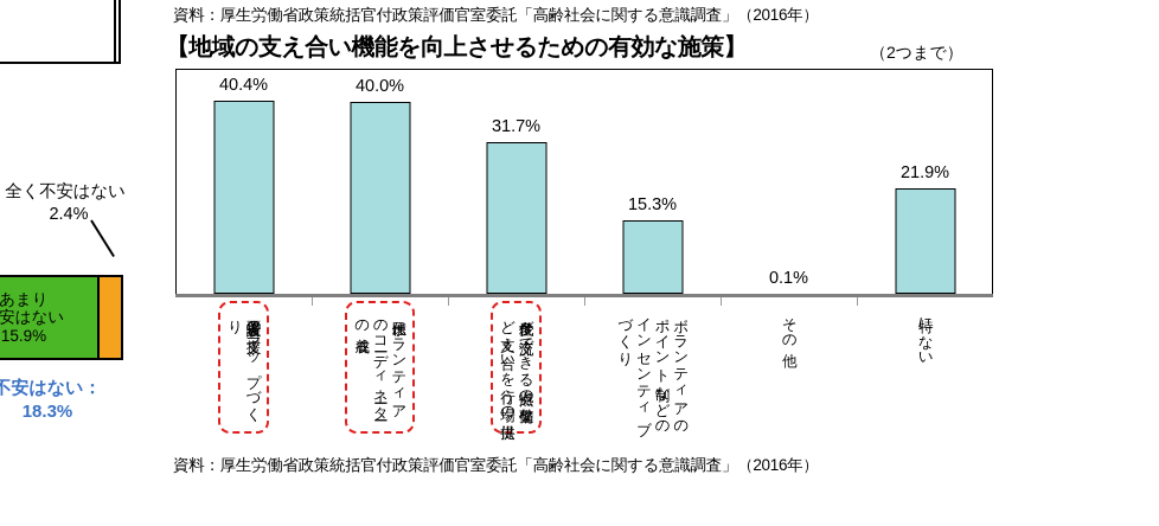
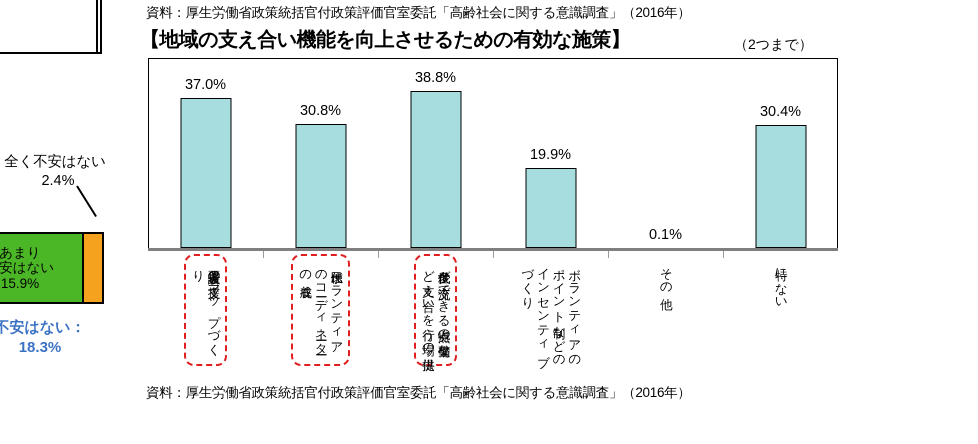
要援護者の支援マップづくり: 40.4% -> 37.0%
住民ボランティアのコーディネーターの養成: 40.0% -> 30.8%
多世代が交流できる拠点の整備など支え合いを行う場の提供: 31.7% -> 38.8%
ボランティアのポイント制などのインセンティブづくり: 15.3% -> 19.9%
特にない: 21.9% -> 30.4%
